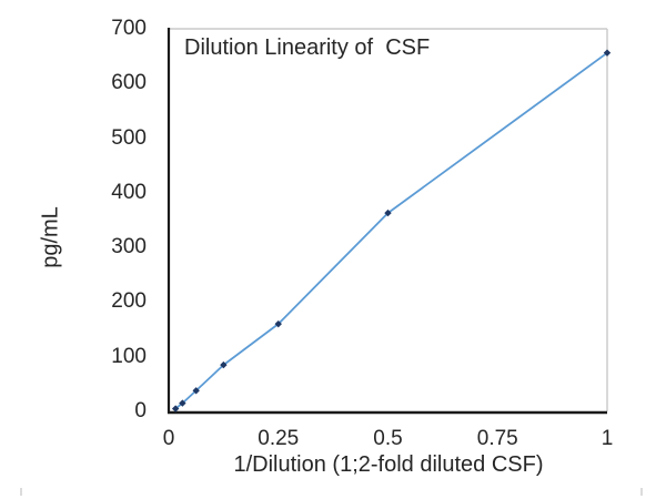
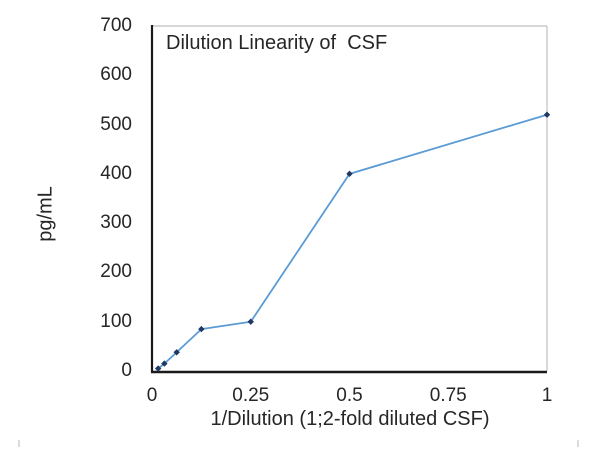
0.25: 160 -> 100
0.5: 360 -> 400
1: 660 -> 520
